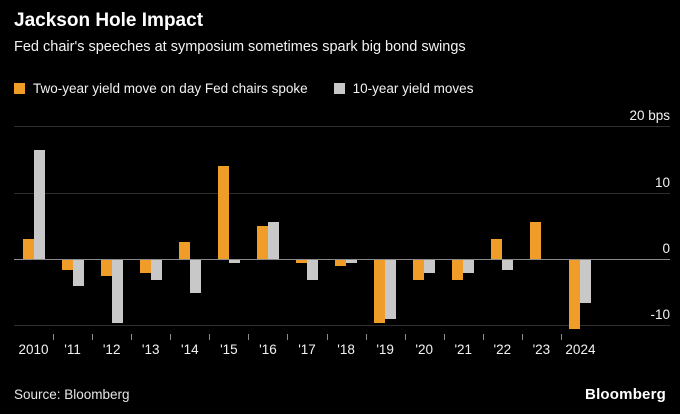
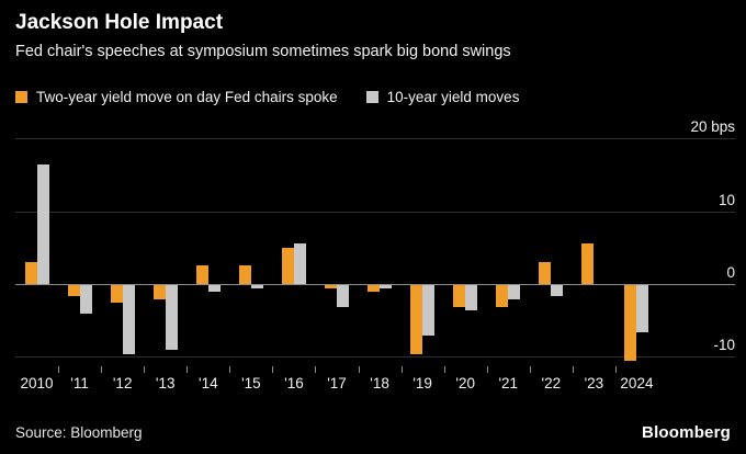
10-year yield moves/'13: -3 -> -9
10-year yield moves/'14: -5 -> -1
Two-year yield move on day Fed chairs spoke/'15: 14 -> 2
10-year yield moves/'19: -9 -> -7
10-year yield moves/'20: -2 -> -4
